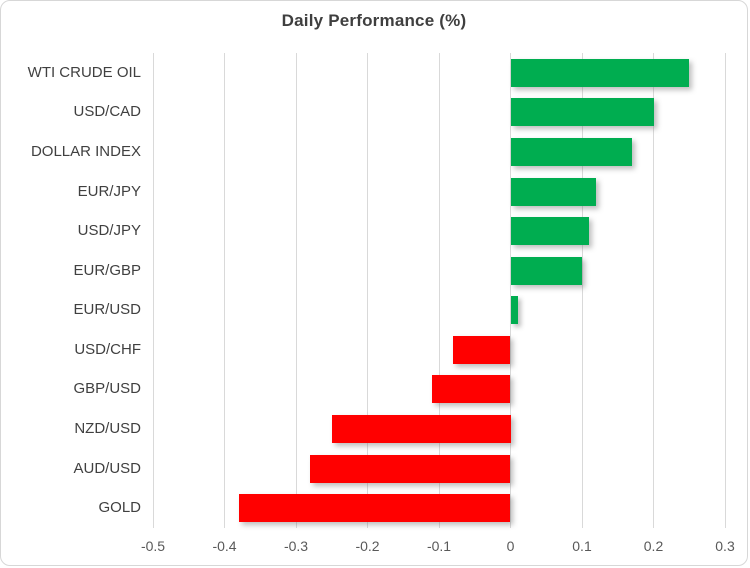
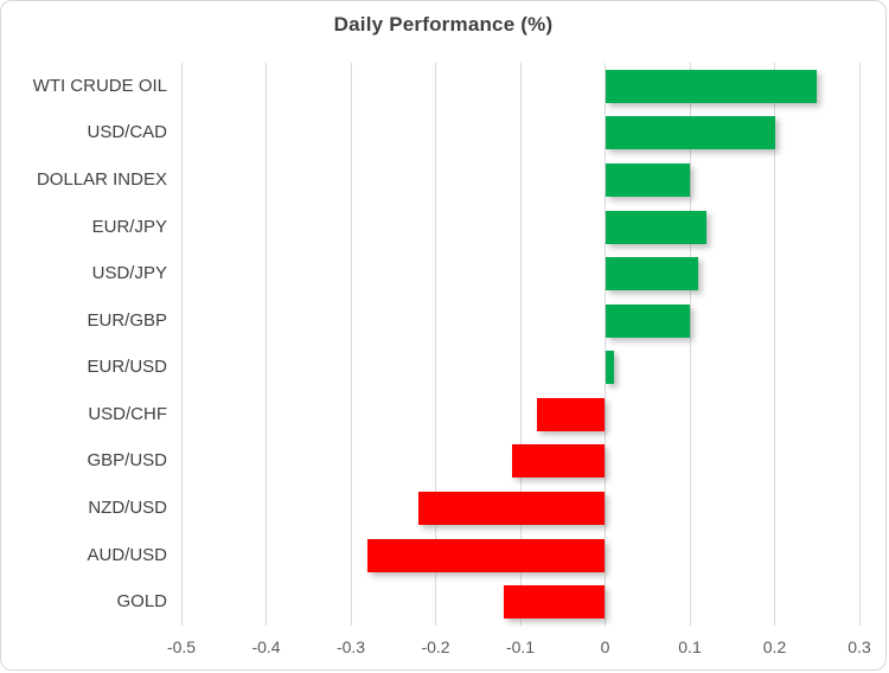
DOLLAR INDEX: 0.17 -> 0.10
NZD/USD: -0.25 -> -0.22
GOLD: -0.38 -> -0.12
